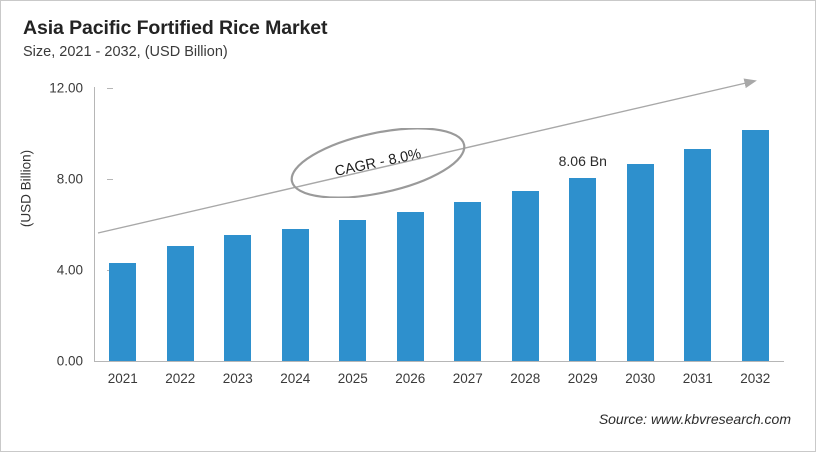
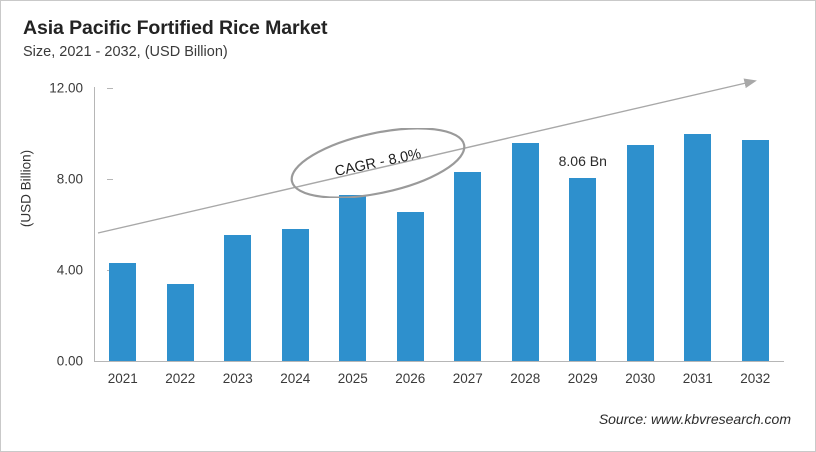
2022: 5.0 -> 3.4
2025: 6.2 -> 7.3
2027: 7.0 -> 8.3
2028: 7.5 -> 9.6
2030: 8.7 -> 9.5
2031: 9.3 -> 10.0
2032: 10.2 -> 9.7
